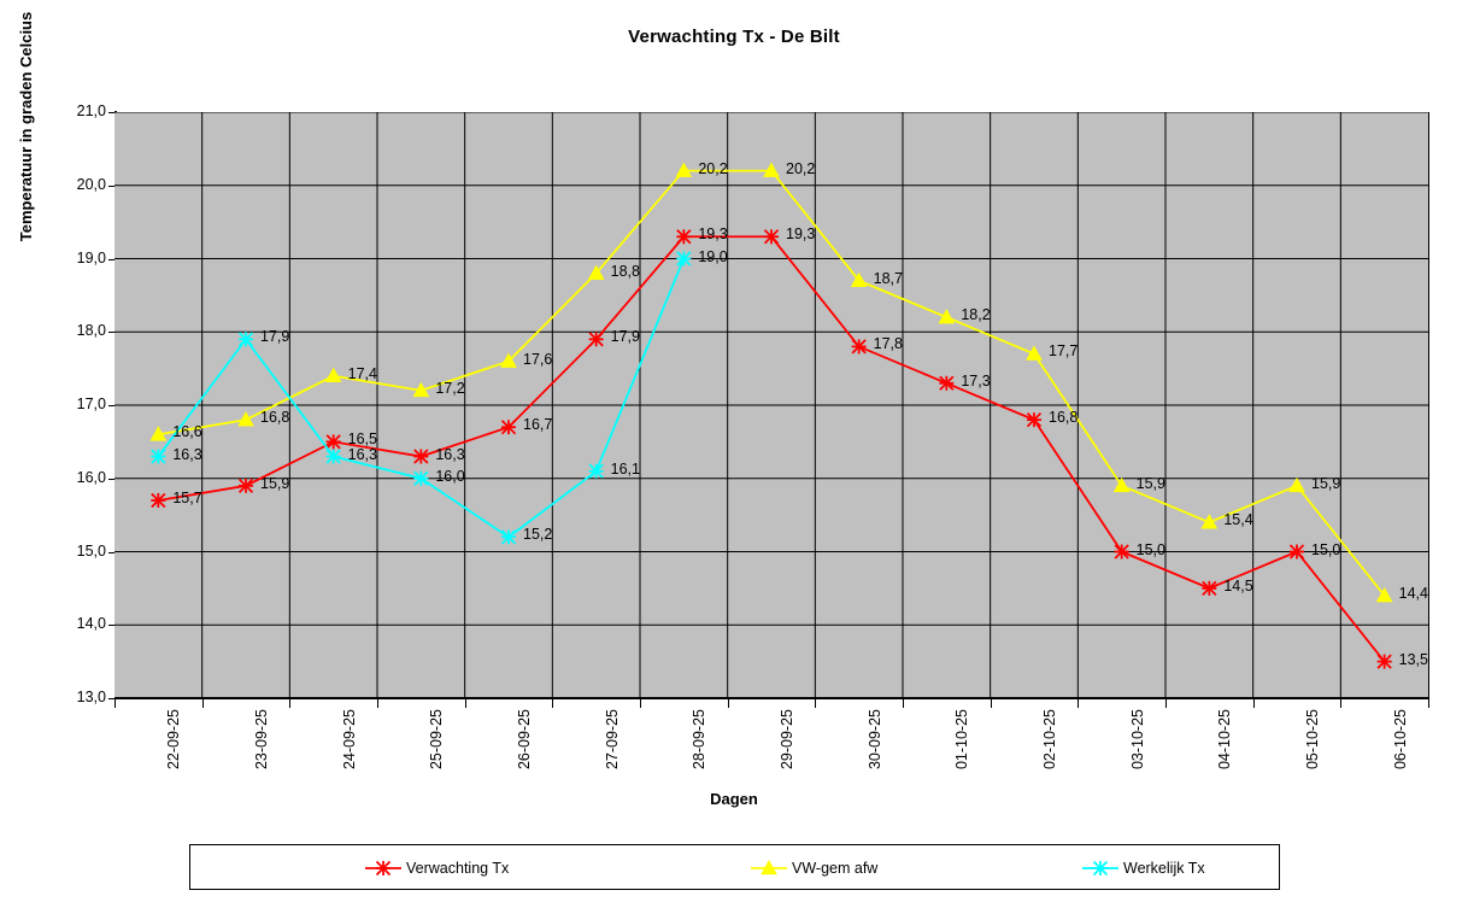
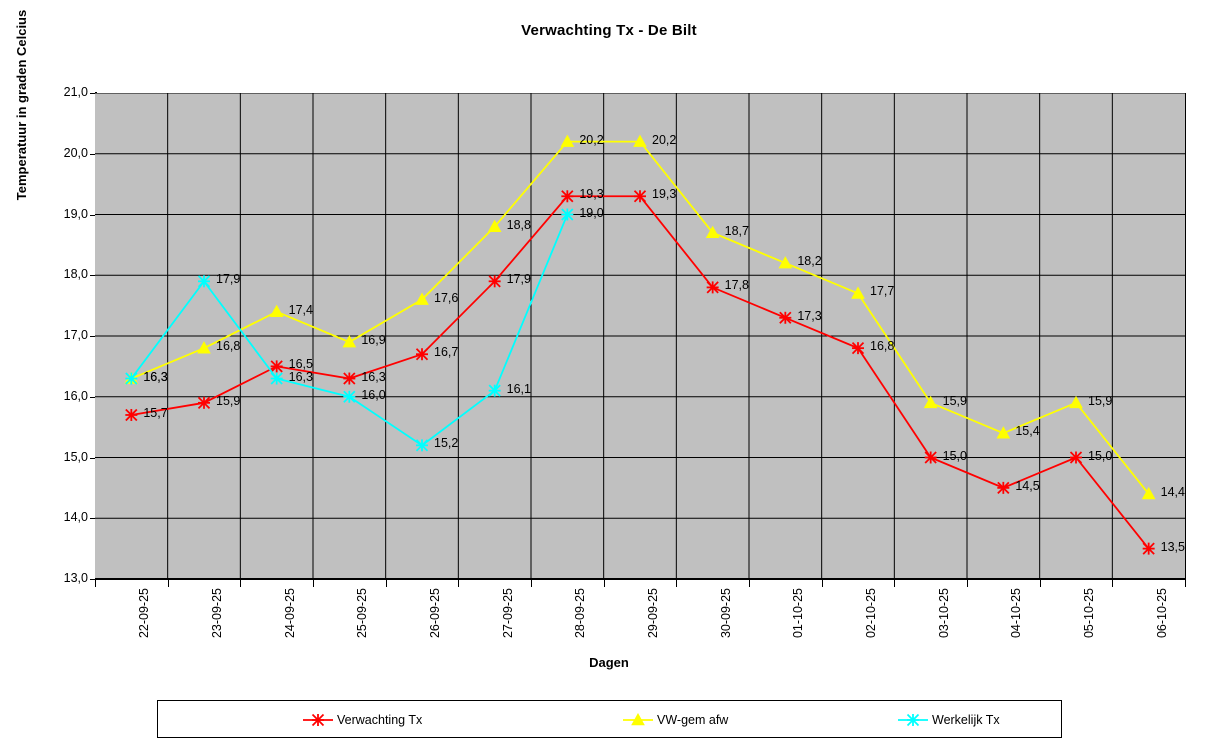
VW-gem afw/22-09-25: 16,6 -> 16,3
VW-gem afw/25-09-25: 17,2 -> 16,9
